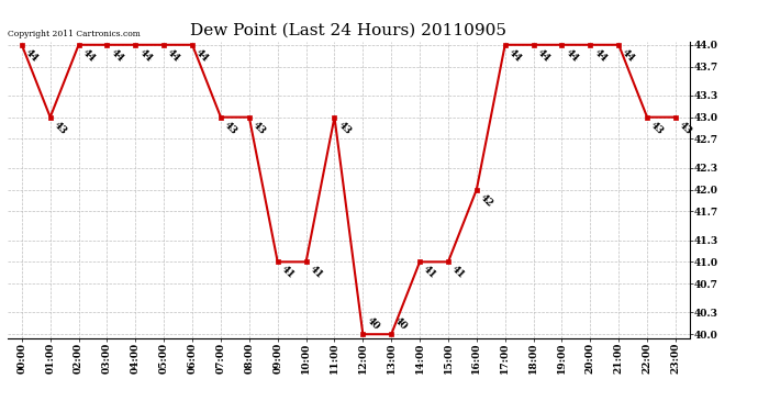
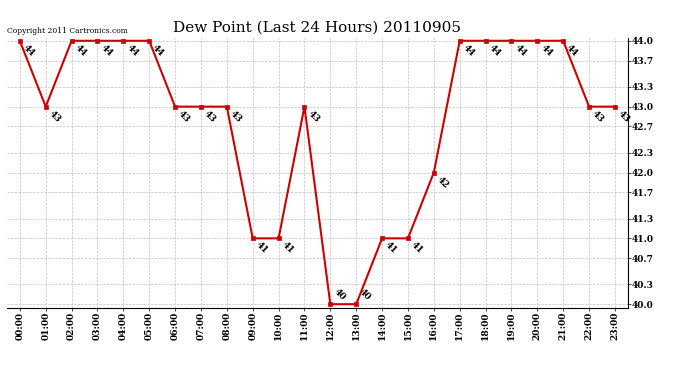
06:00: 44 -> 43
